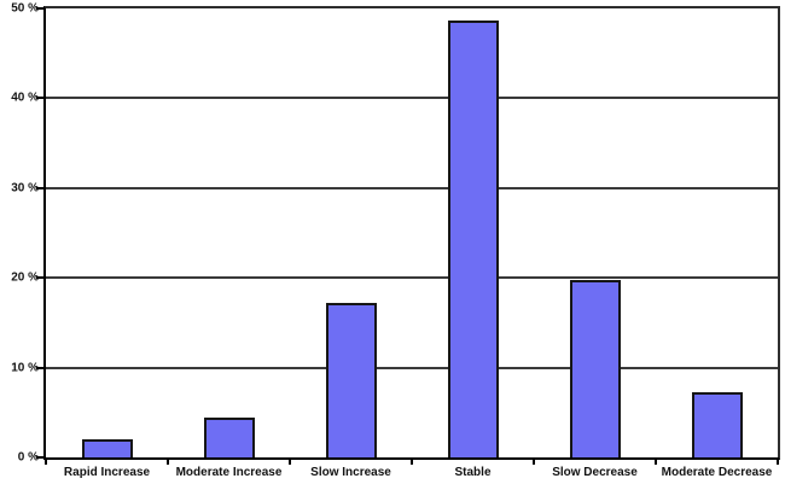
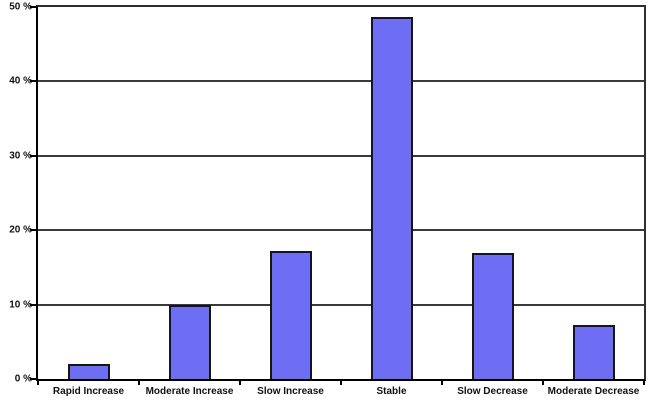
Moderate Increase: 4% -> 10%
Slow Decrease: 20% -> 17%
